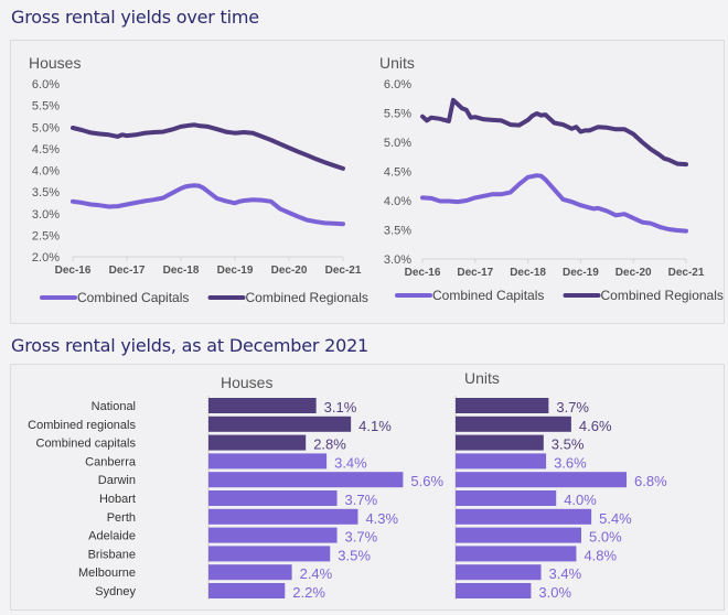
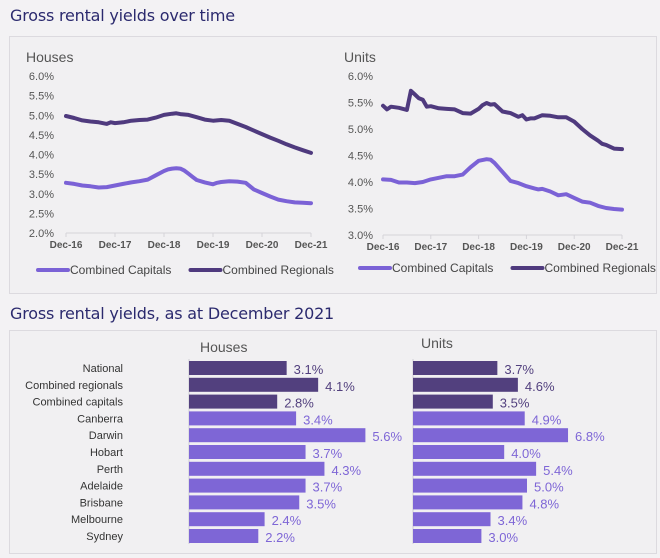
Gross rental yields, as at December 2021/Units/Canberra: 3.6% -> 4.9%
